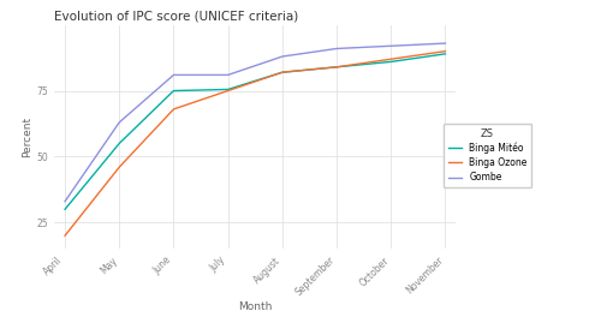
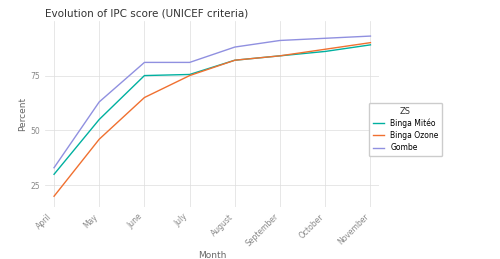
Binga Ozone/June: 68 -> 65
